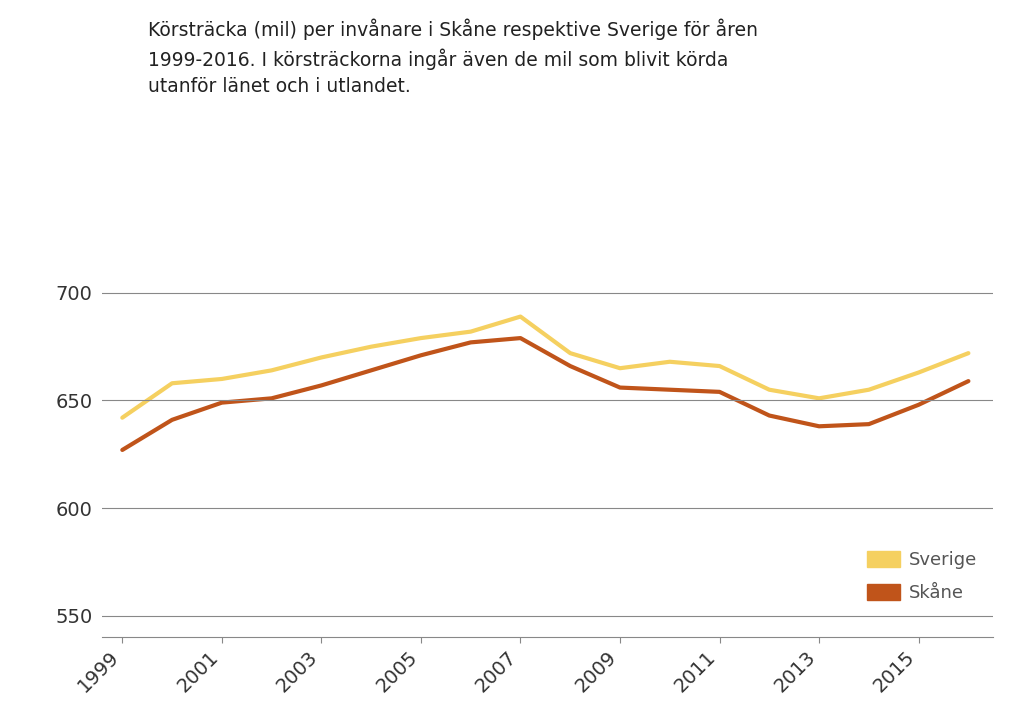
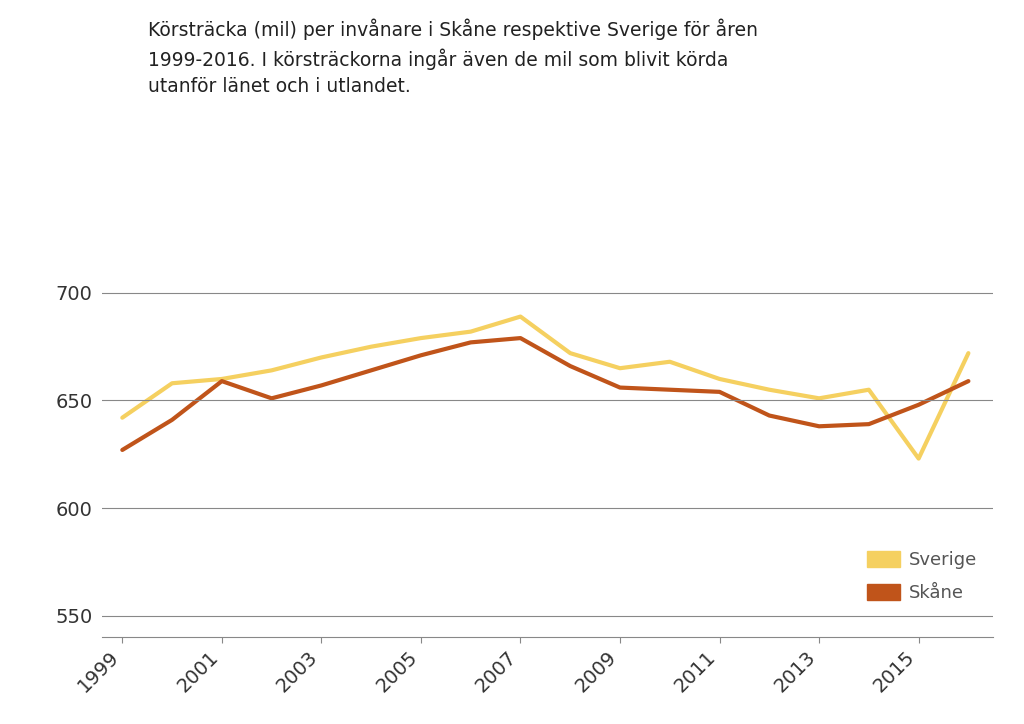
Skåne/2001: 649 -> 659
Sverige/2011: 666 -> 660
Sverige/2015: 663 -> 623
